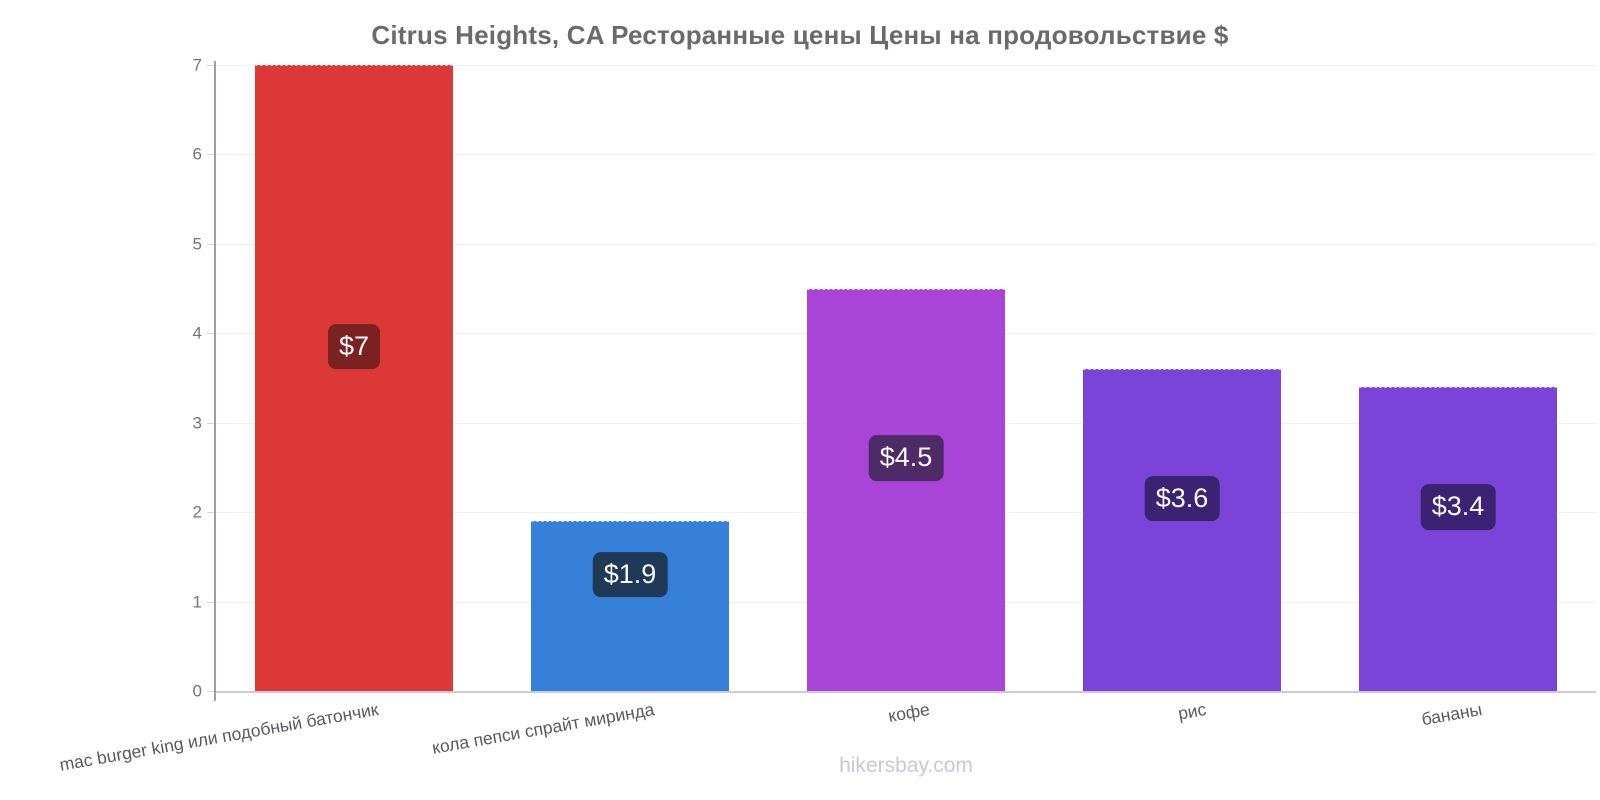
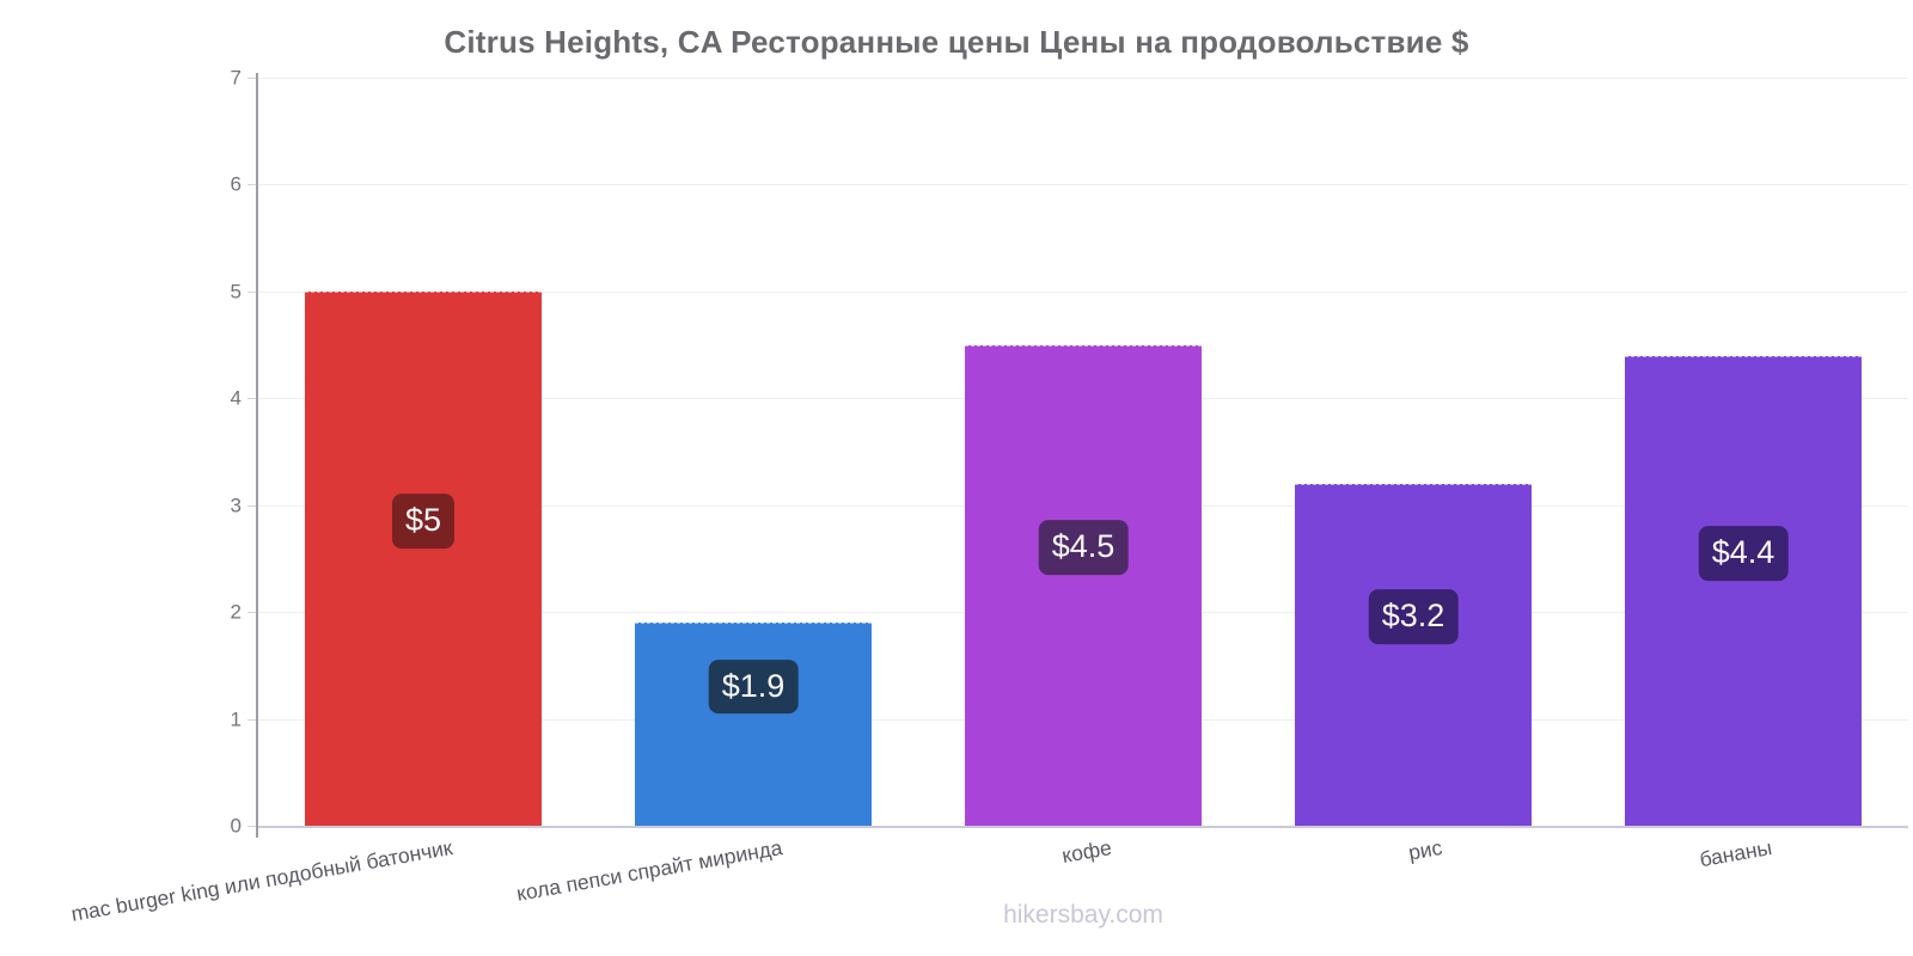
mac burger king или подобный батончик: $7 -> $5
рис: $3.6 -> $3.2
бананы: $3.4 -> $4.4
